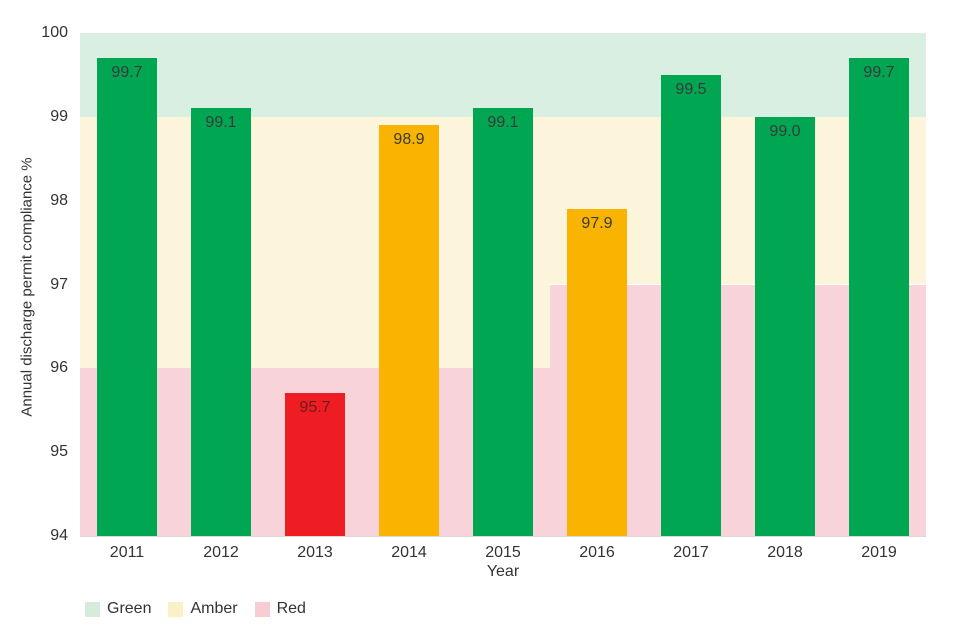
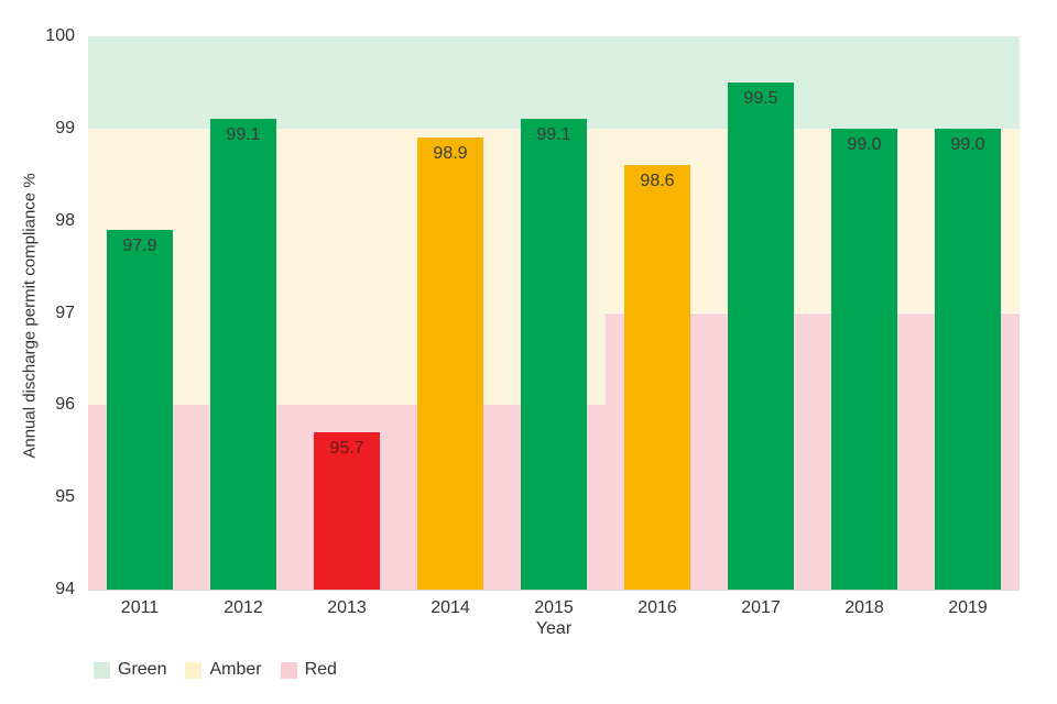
2011: 99.7 -> 97.9
2016: 97.9 -> 98.6
2019: 99.7 -> 99.0
